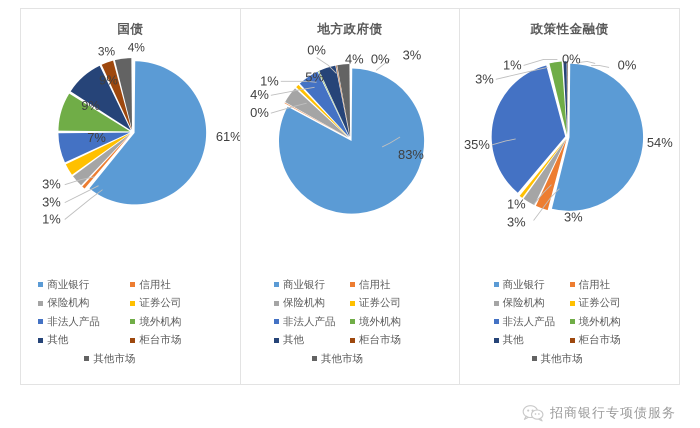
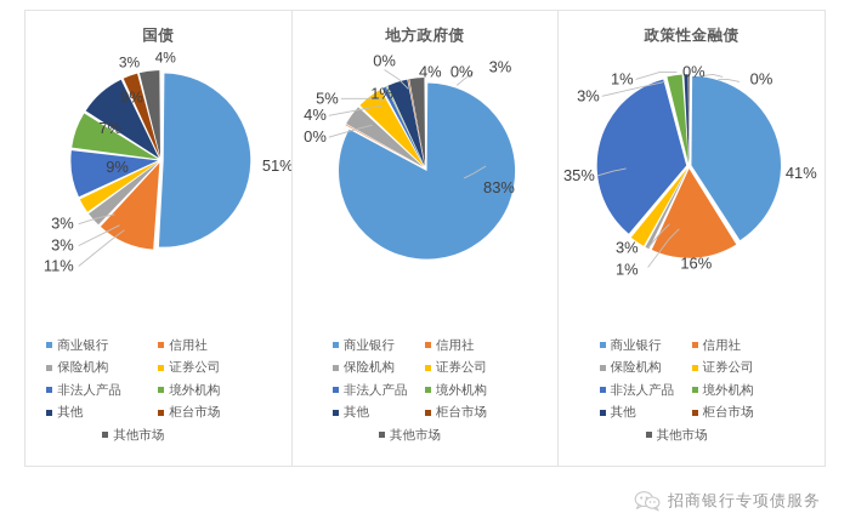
国债/商业银行: 61% -> 51%
国债/信用社: 1% -> 11%
国债/非法人产品: 7% -> 9%
国债/境外机构: 9% -> 7%
地方政府债/证券公司: 1% -> 5%
地方政府债/非法人产品: 5% -> 1%
政策性金融债/商业银行: 54% -> 41%
政策性金融债/信用社: 3% -> 16%
政策性金融债/保险机构: 3% -> 1%
政策性金融债/证券公司: 1% -> 3%
